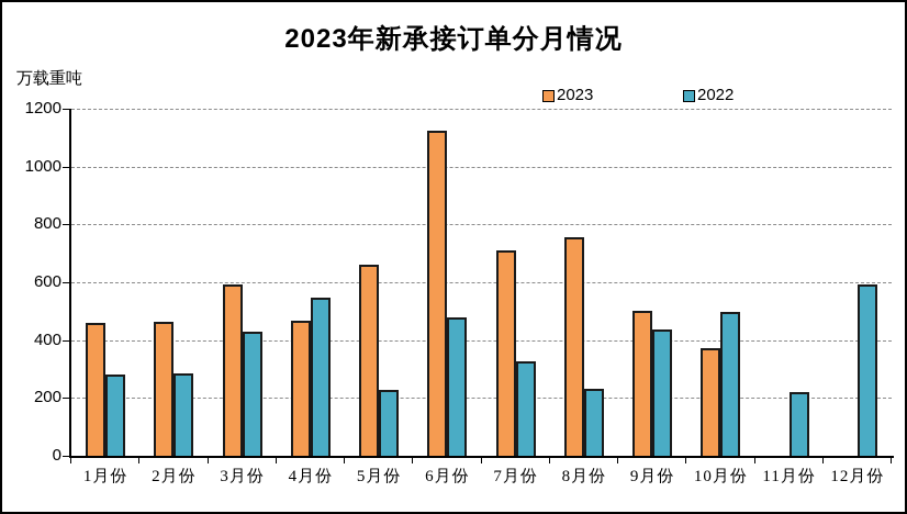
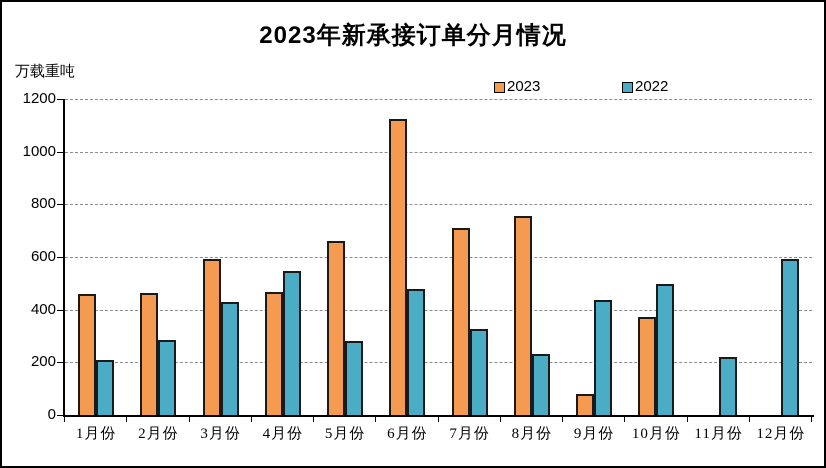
2022/1月份: 280 -> 210
2022/5月份: 230 -> 280
2023/9月份: 500 -> 80
